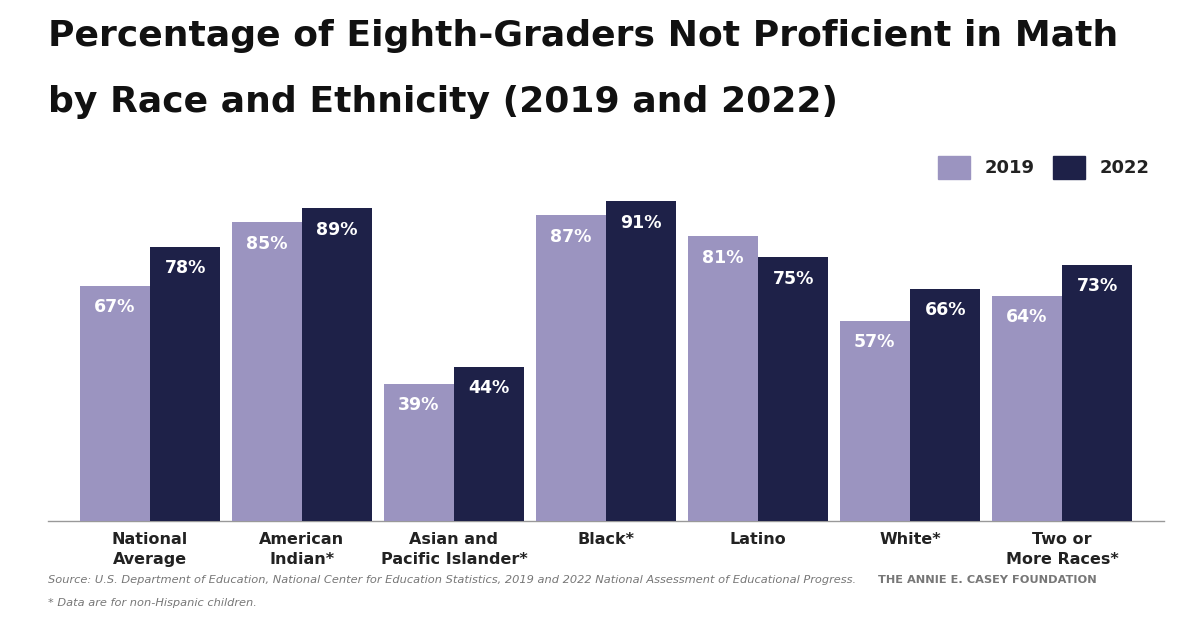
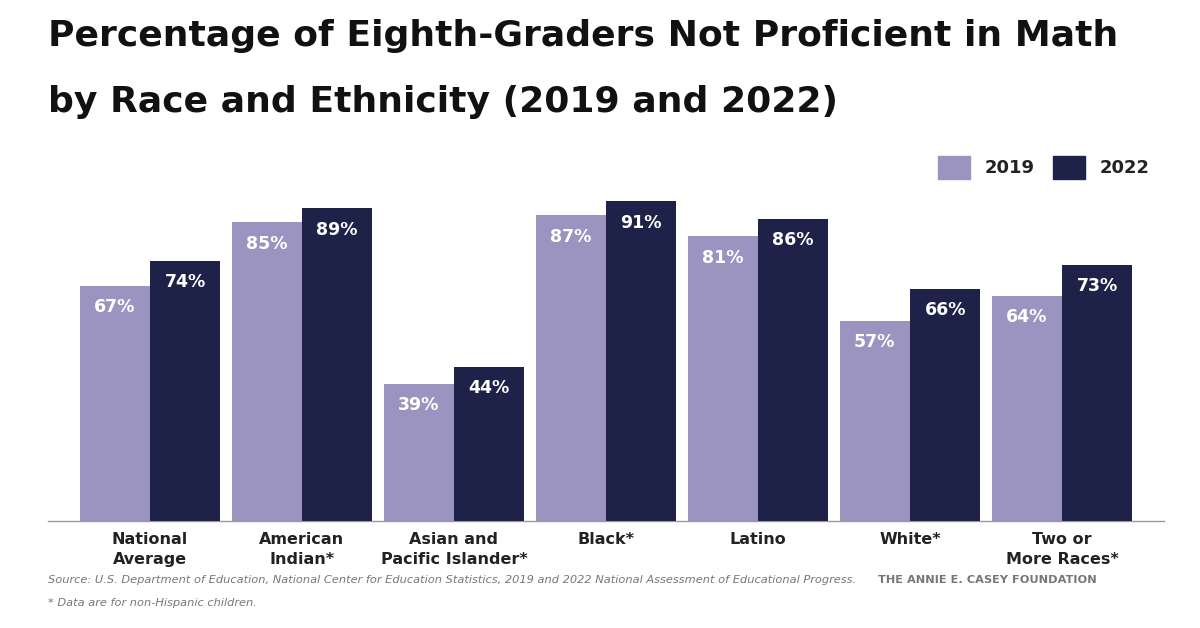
2022/National Average: 78% -> 74%
2022/Latino: 75% -> 86%
